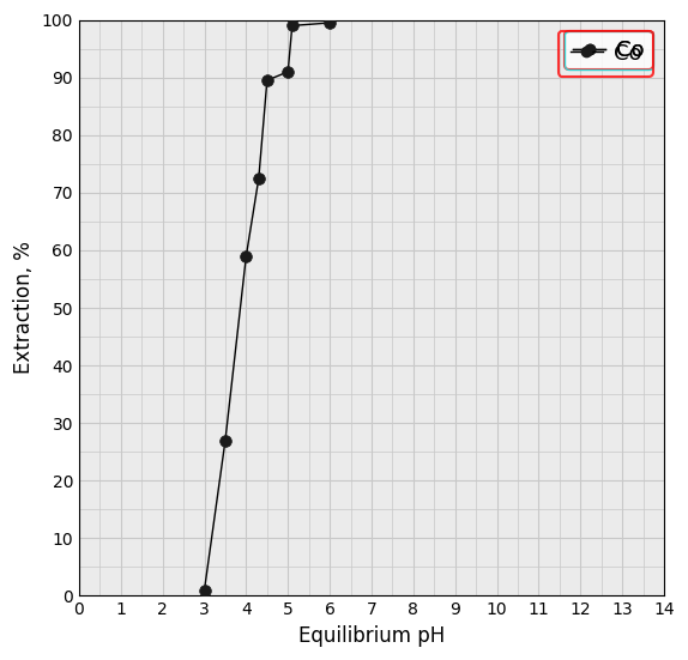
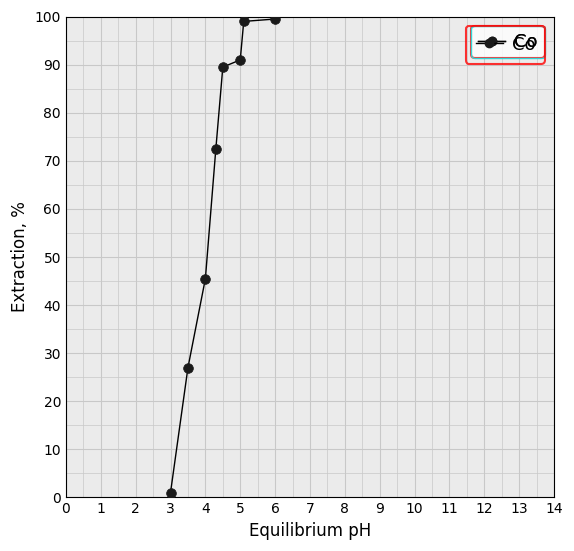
4: 59.0 -> 45.5
